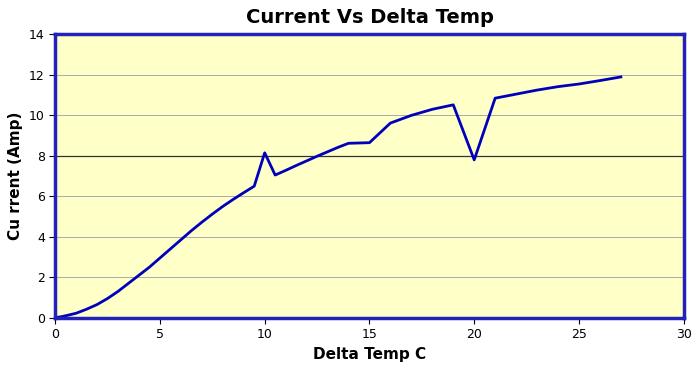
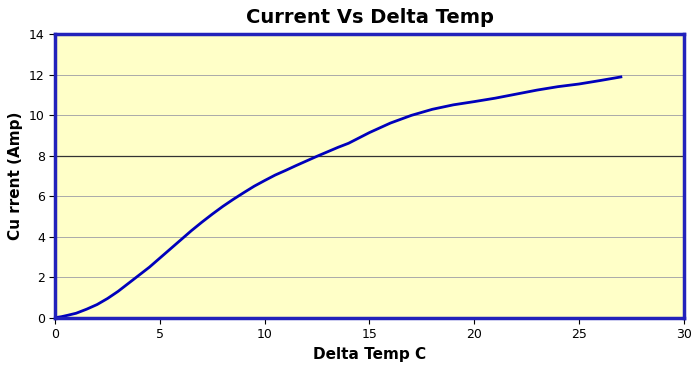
10: 8.15 -> 6.78
15: 8.65 -> 9.15
20: 7.80 -> 10.68
